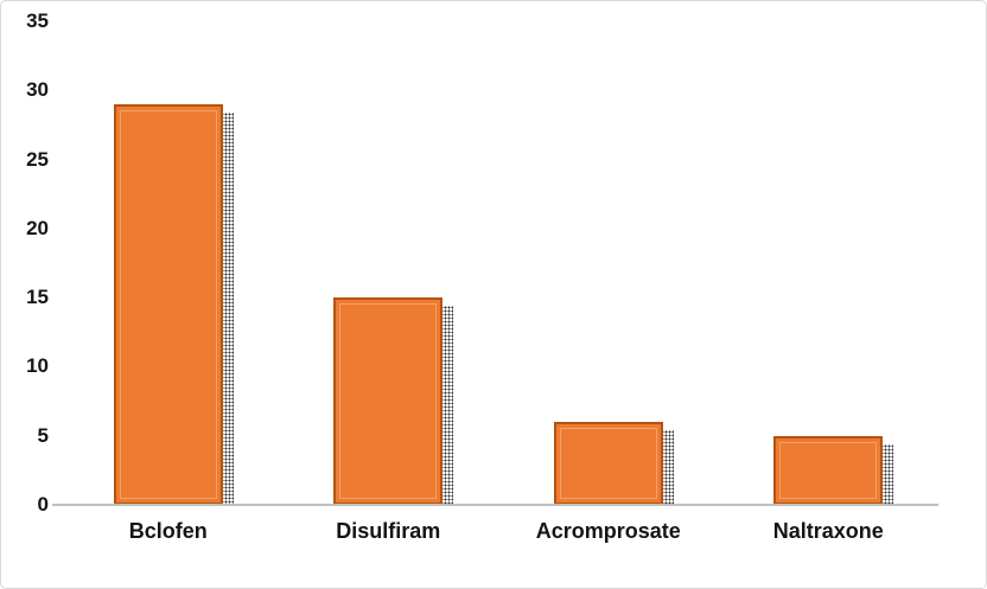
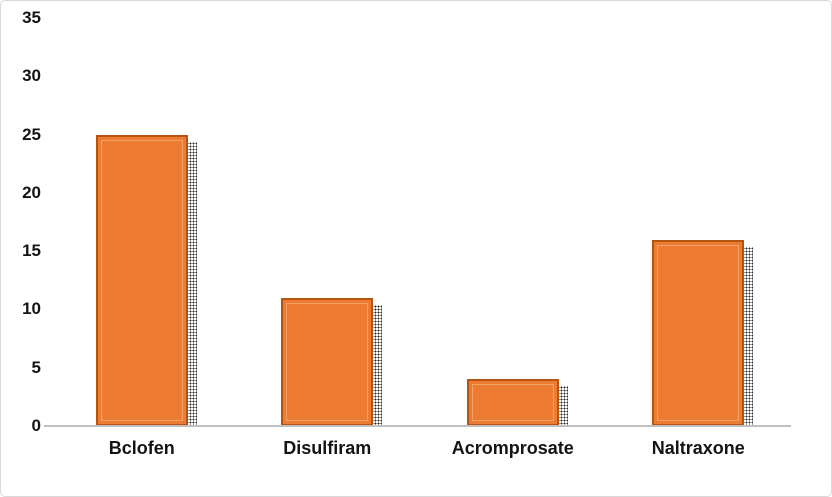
Bclofen: 29 -> 25
Disulfiram: 15 -> 11
Acromprosate: 6 -> 4
Naltraxone: 5 -> 16
